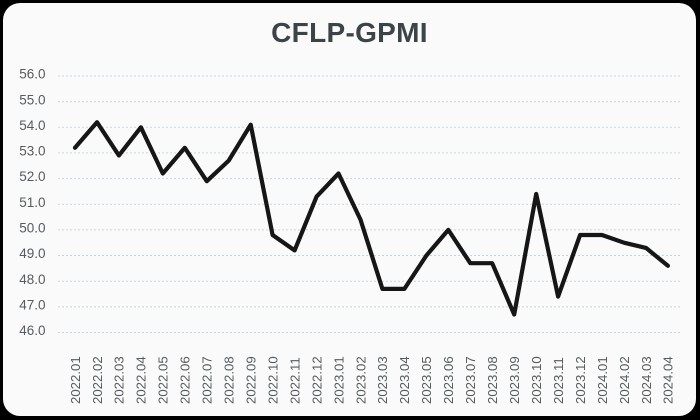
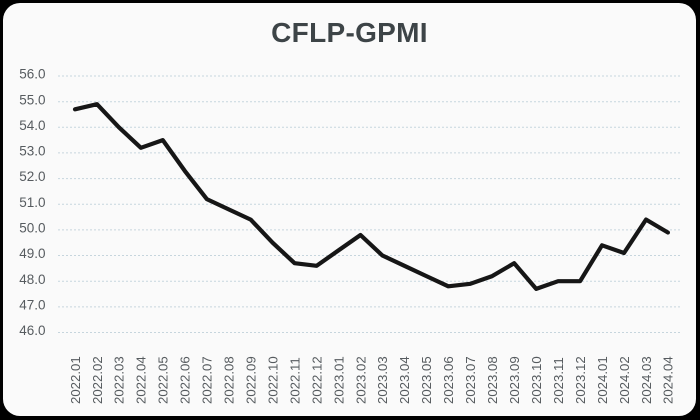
2022.01: 53.2 -> 54.7
2022.02: 54.2 -> 54.9
2022.03: 52.9 -> 54.0
2022.04: 54.0 -> 53.2
2022.05: 52.2 -> 53.5
2022.06: 53.2 -> 52.3
2022.07: 51.9 -> 51.2
2022.08: 52.7 -> 50.8
2022.09: 54.1 -> 50.4
2022.10: 49.8 -> 49.5
2022.11: 49.2 -> 48.7
2022.12: 51.3 -> 48.6
2023.01: 52.2 -> 49.2
2023.02: 50.4 -> 49.8
2023.03: 47.7 -> 49.0
2023.04: 47.7 -> 48.6
2023.05: 49.0 -> 48.2
2023.06: 50.0 -> 47.8
2023.07: 48.7 -> 47.9
2023.08: 48.7 -> 48.2
2023.09: 46.7 -> 48.7
2023.10: 51.4 -> 47.7
2023.11: 47.4 -> 48.0
2023.12: 49.8 -> 48.0
2024.01: 49.8 -> 49.4
2024.02: 49.5 -> 49.1
2024.03: 49.3 -> 50.4
2024.04: 48.6 -> 49.9
